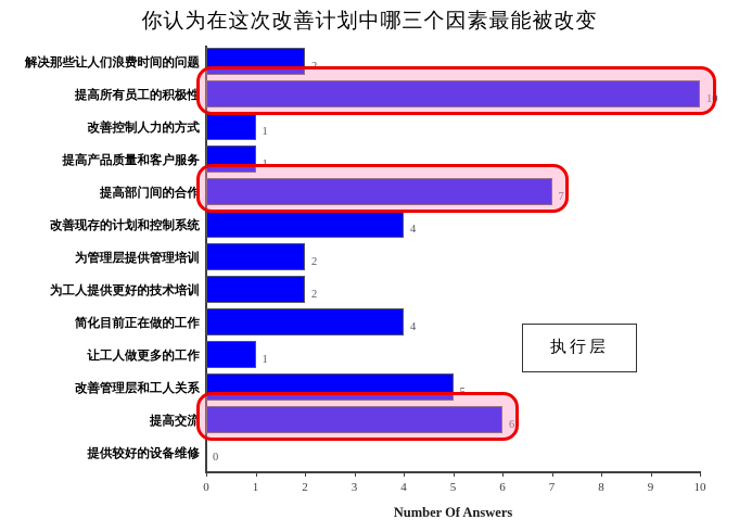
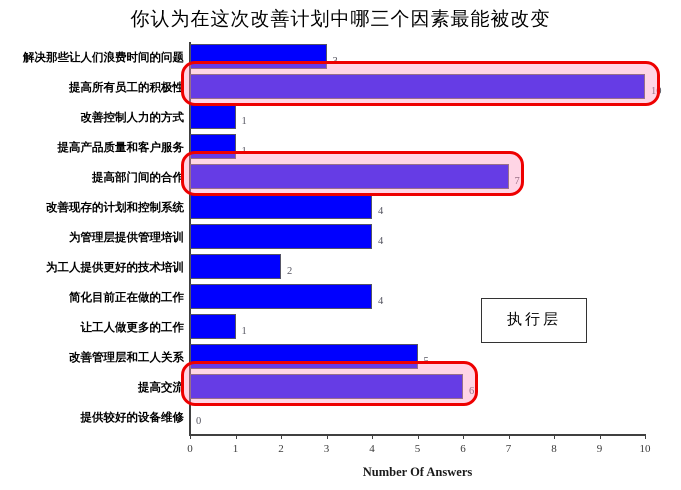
解决那些让人们浪费时间的问题: 2 -> 3
为管理层提供管理培训: 2 -> 4
